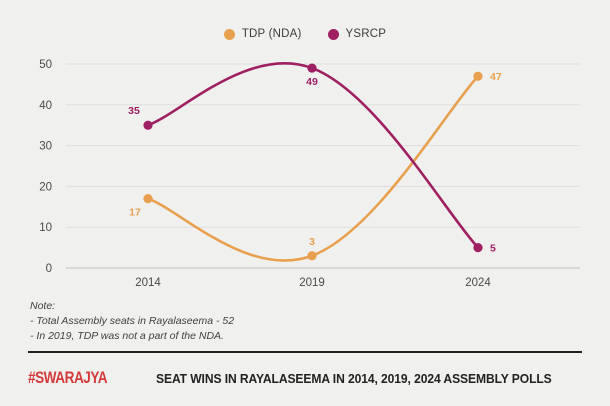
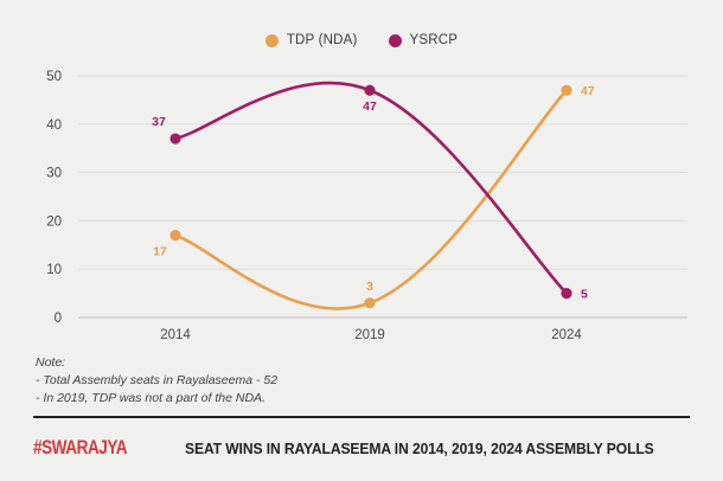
YSRCP/2014: 35 -> 37
YSRCP/2019: 49 -> 47
